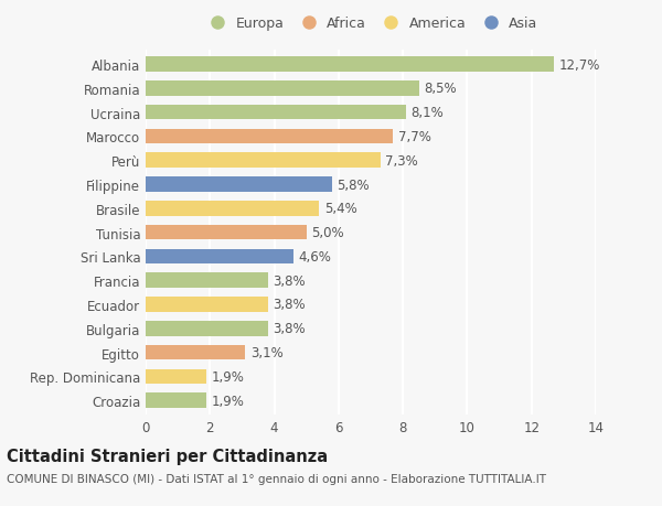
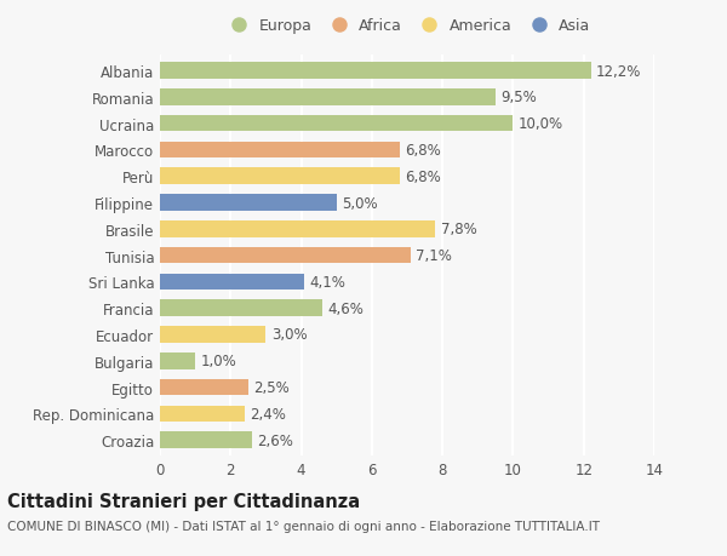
Albania: 12,7% -> 12,2%
Romania: 8,5% -> 9,5%
Ucraina: 8,1% -> 10,0%
Marocco: 7,7% -> 6,8%
Perù: 7,3% -> 6,8%
Filippine: 5,8% -> 5,0%
Brasile: 5,4% -> 7,8%
Tunisia: 5,0% -> 7,1%
Sri Lanka: 4,6% -> 4,1%
Francia: 3,8% -> 4,6%
Ecuador: 3,8% -> 3,0%
Bulgaria: 3,8% -> 1,0%
Egitto: 3,1% -> 2,5%
Rep. Dominicana: 1,9% -> 2,4%
Croazia: 1,9% -> 2,6%
